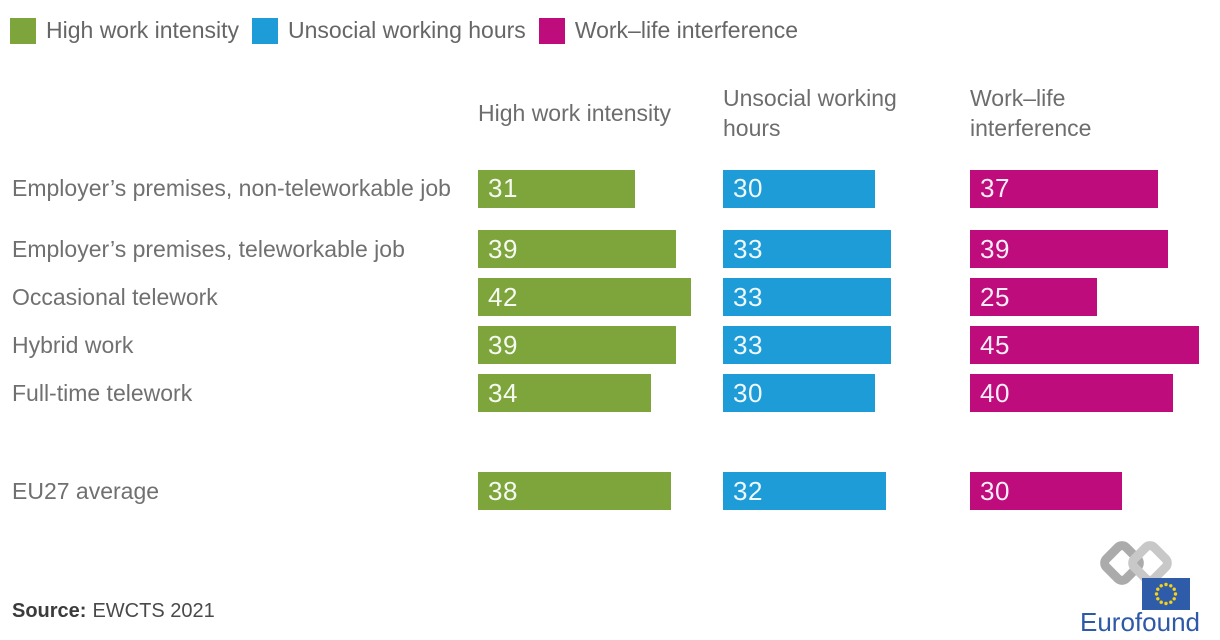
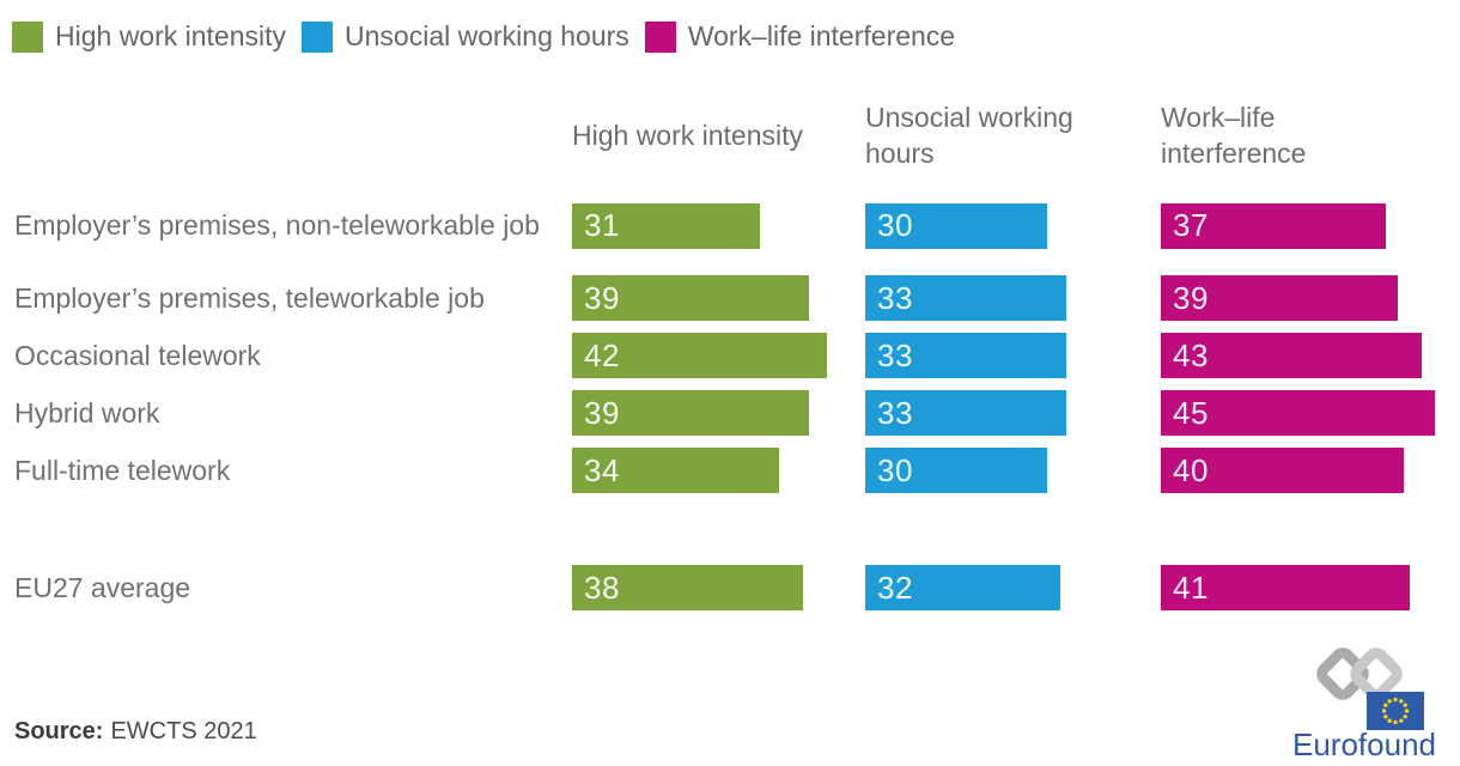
Work–life interference/Occasional telework: 25 -> 43
Work–life interference/EU27 average: 30 -> 41
